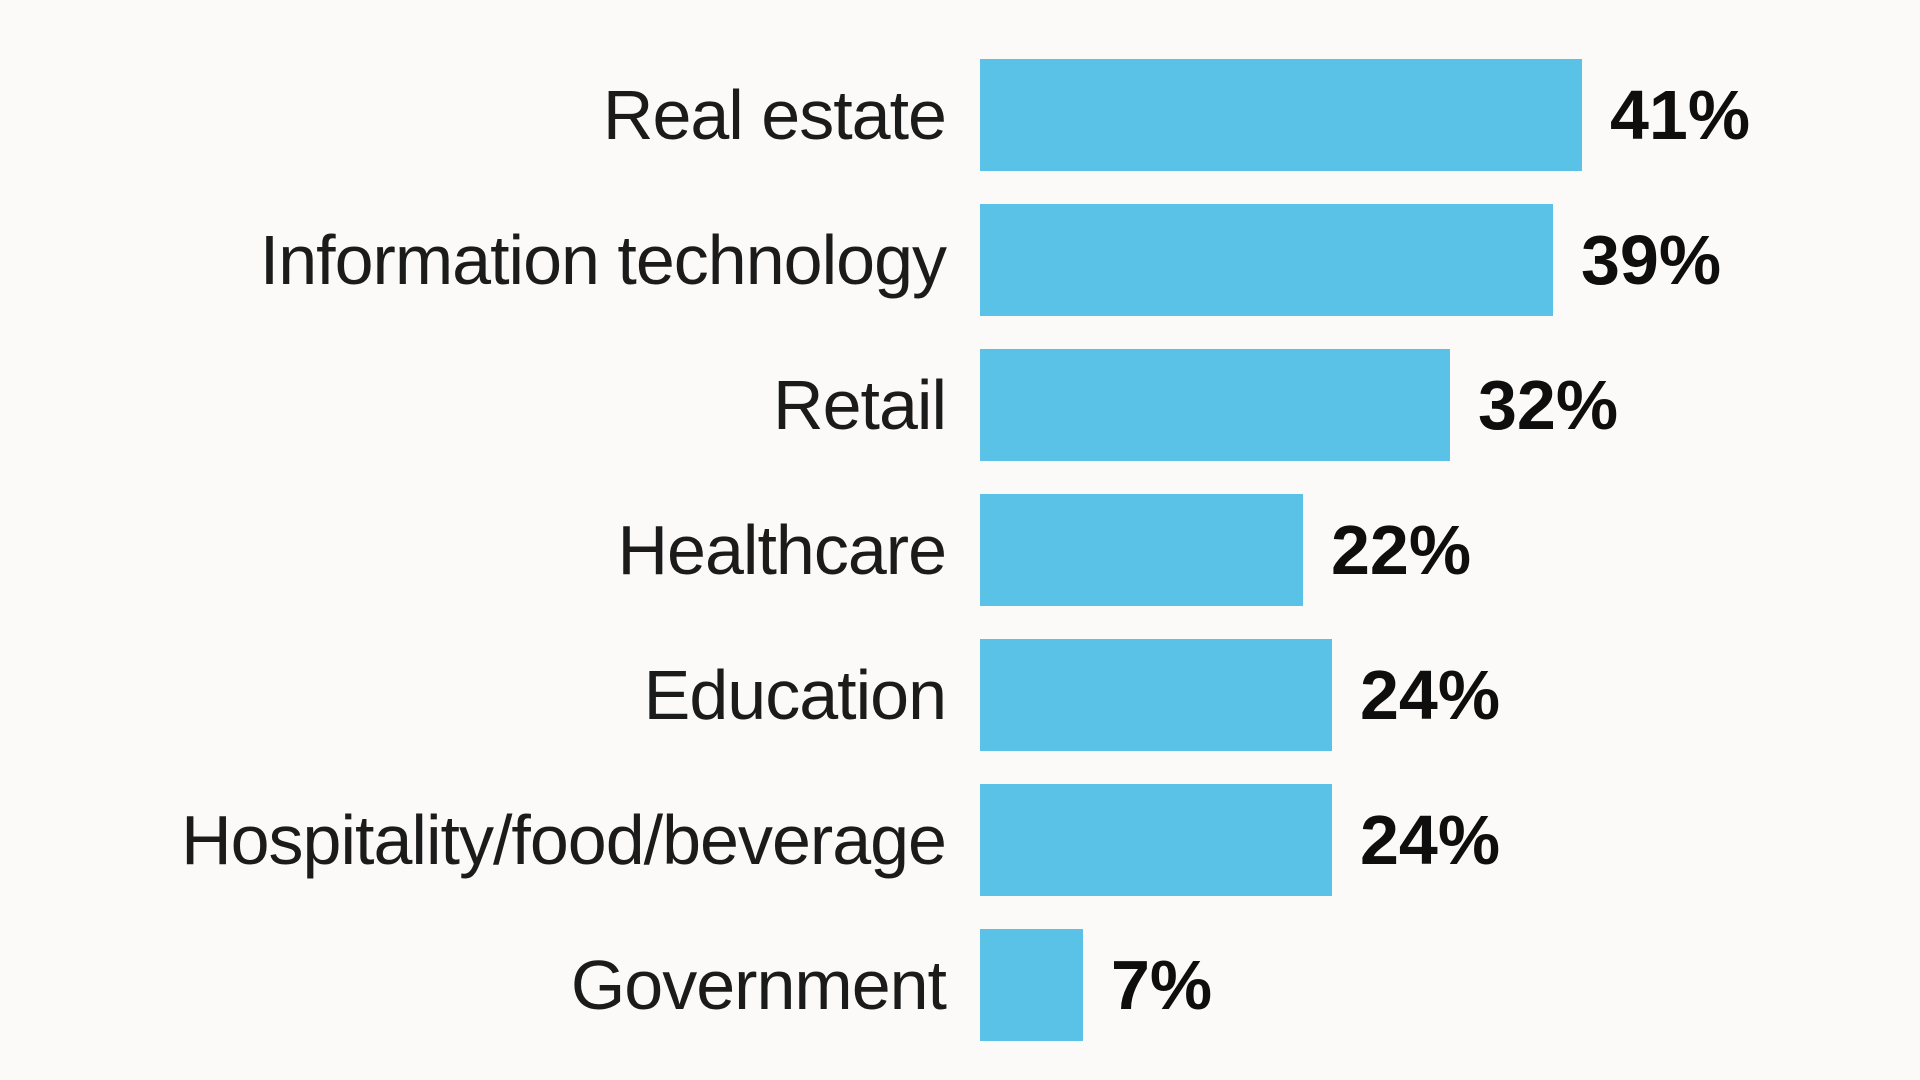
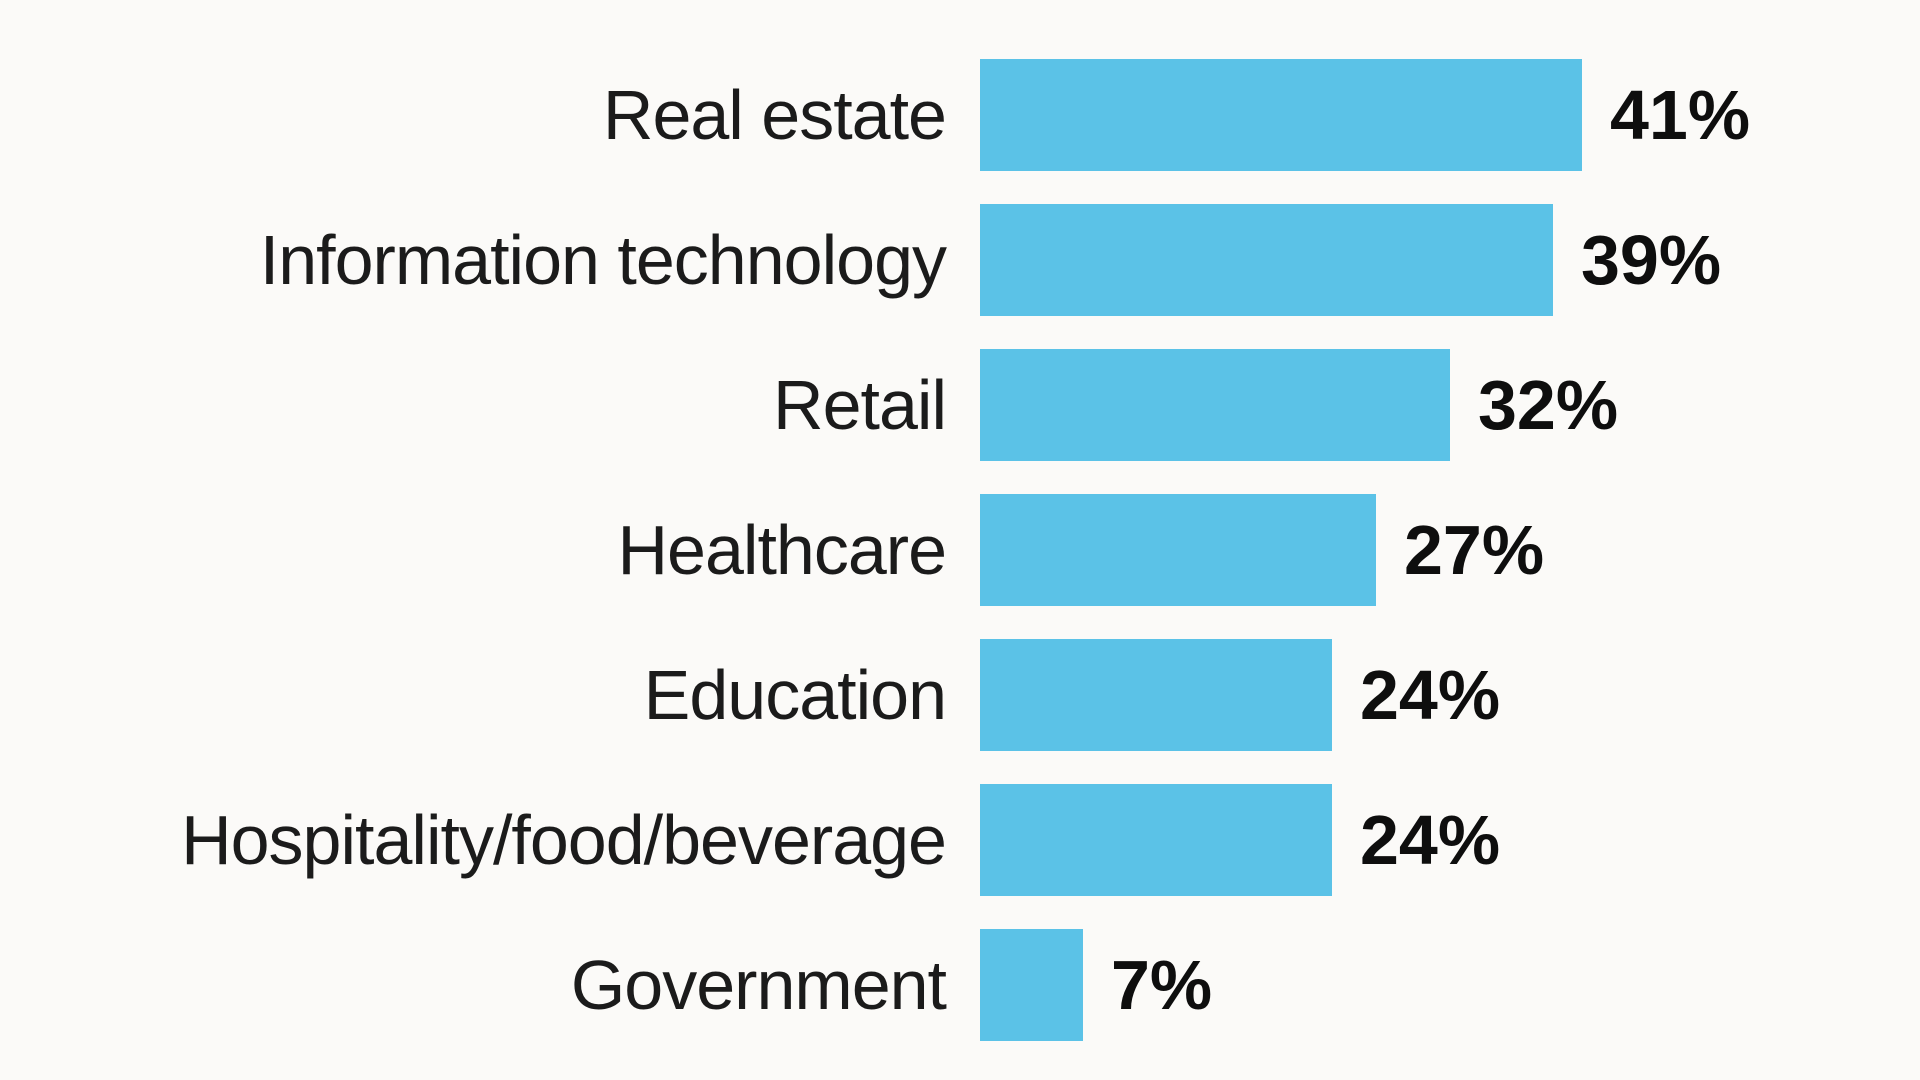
Healthcare: 22% -> 27%
